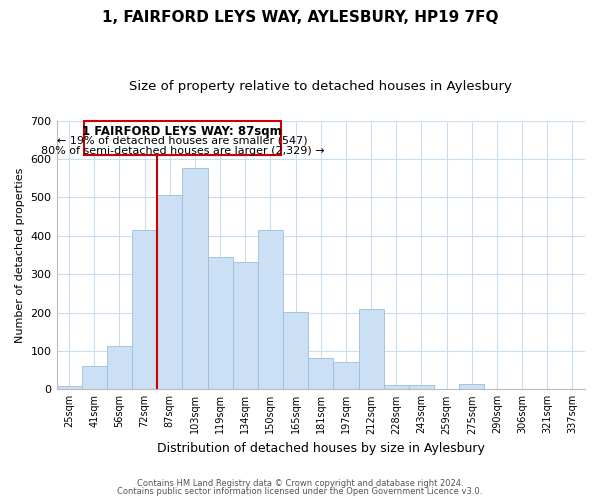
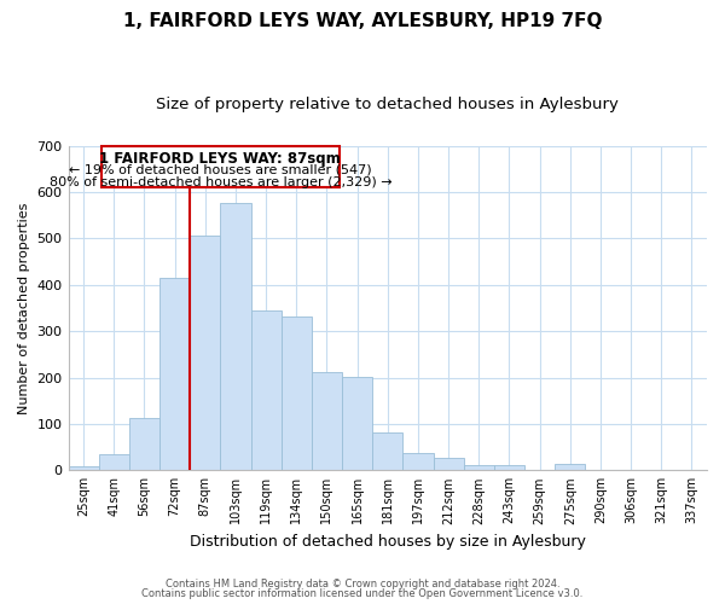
41sqm: 60 -> 35
150sqm: 415 -> 213
197sqm: 70 -> 37
212sqm: 210 -> 26
